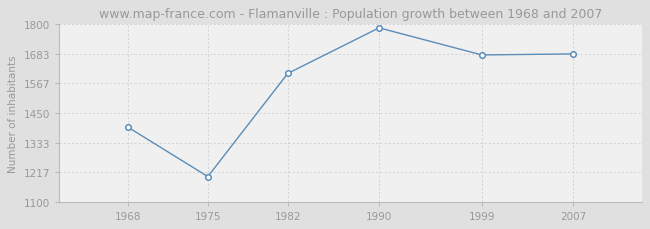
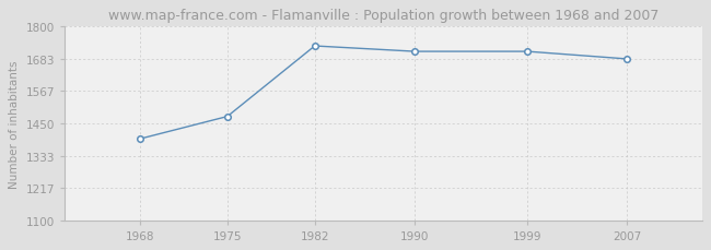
1975: 1199 -> 1475
1982: 1606 -> 1730
1990: 1786 -> 1710
1999: 1679 -> 1710
